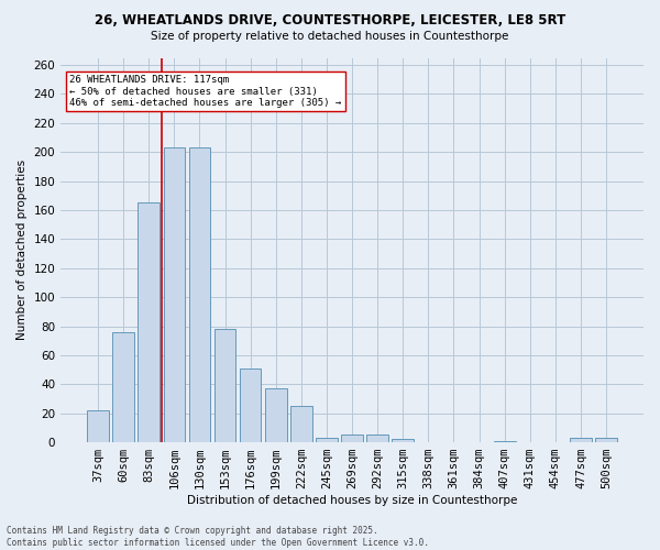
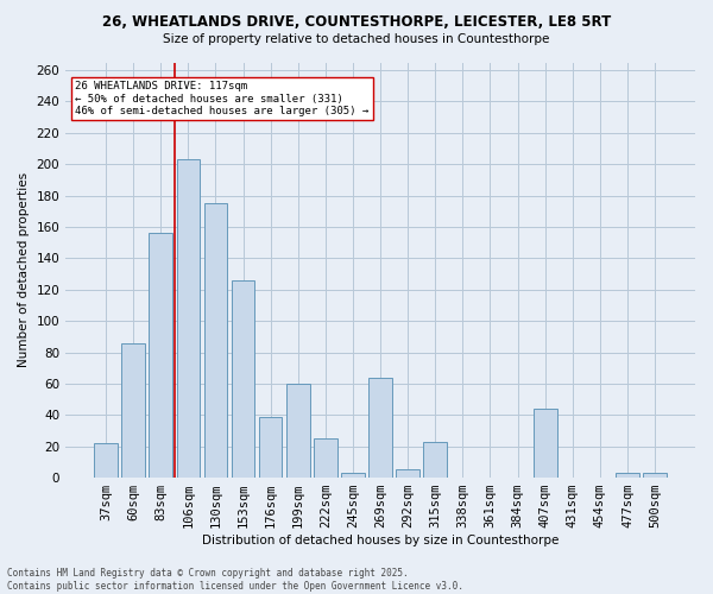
60sqm: 76 -> 86
83sqm: 165 -> 156
130sqm: 203 -> 175
153sqm: 78 -> 126
176sqm: 51 -> 39
199sqm: 37 -> 60
269sqm: 5 -> 64
315sqm: 2 -> 23
407sqm: 1 -> 44
